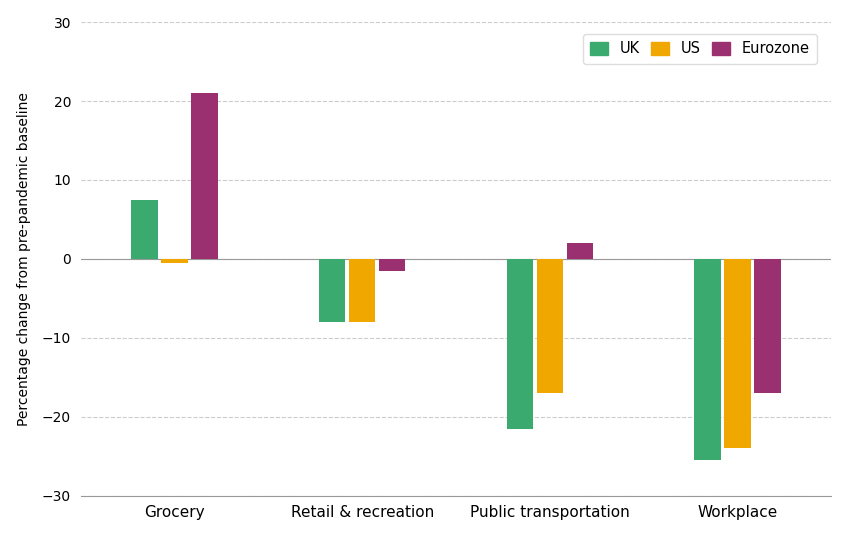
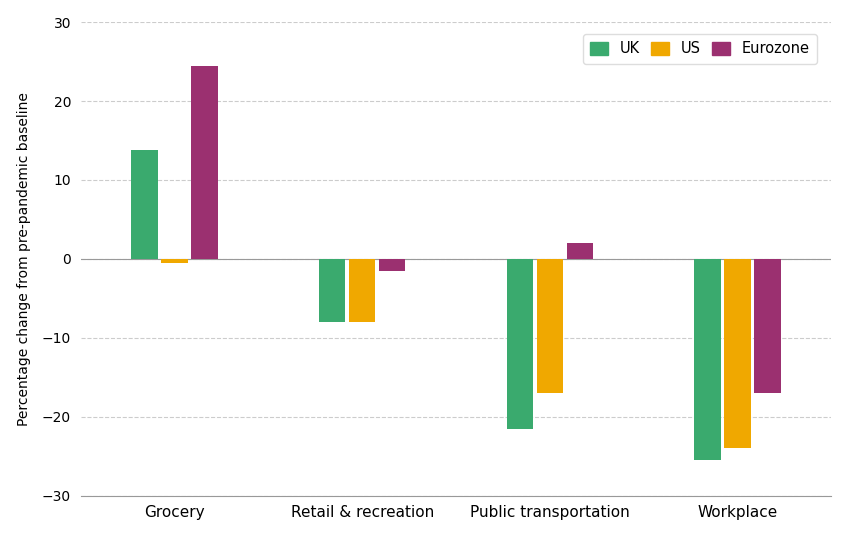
UK/Grocery: 7.5 -> 13.8
Eurozone/Grocery: 21.0 -> 24.4
